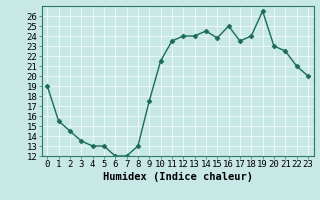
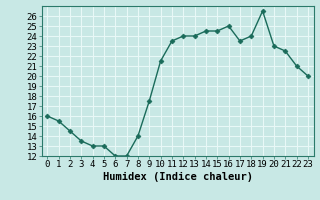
0: 19.0 -> 16.0
8: 13.0 -> 14.0
15: 23.8 -> 24.5
